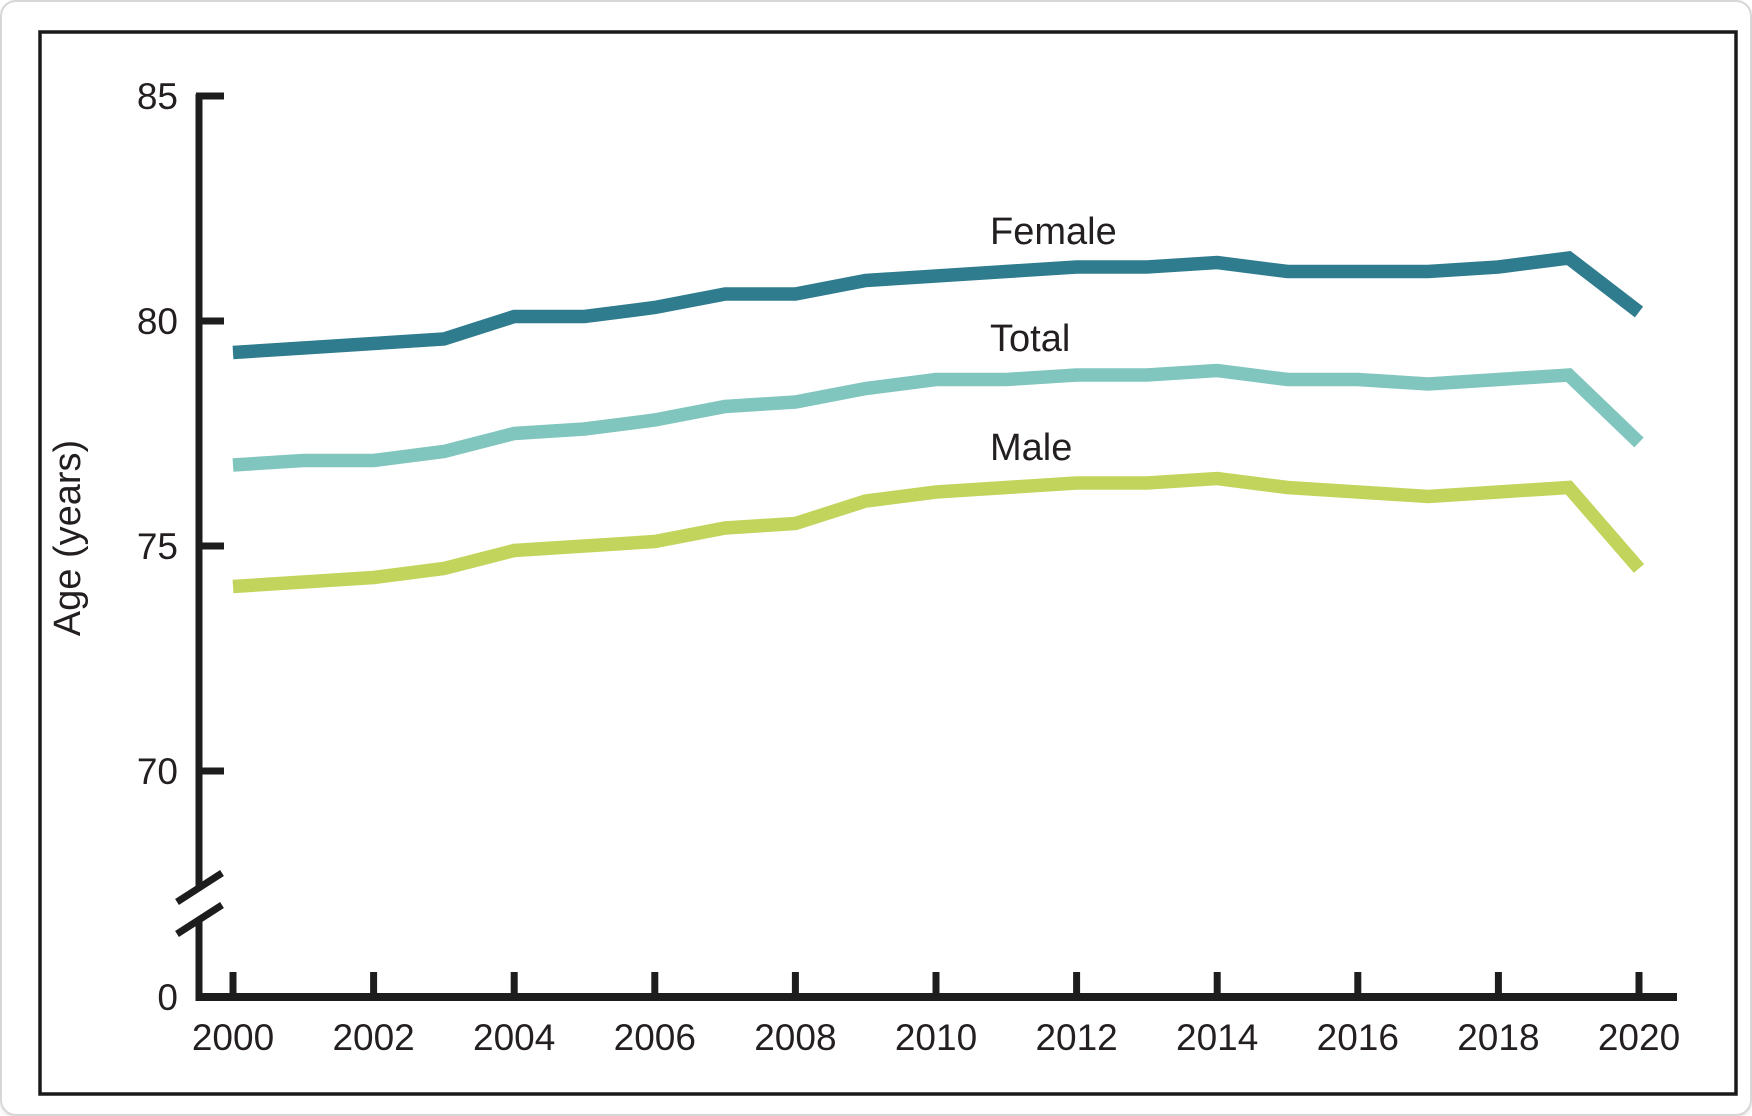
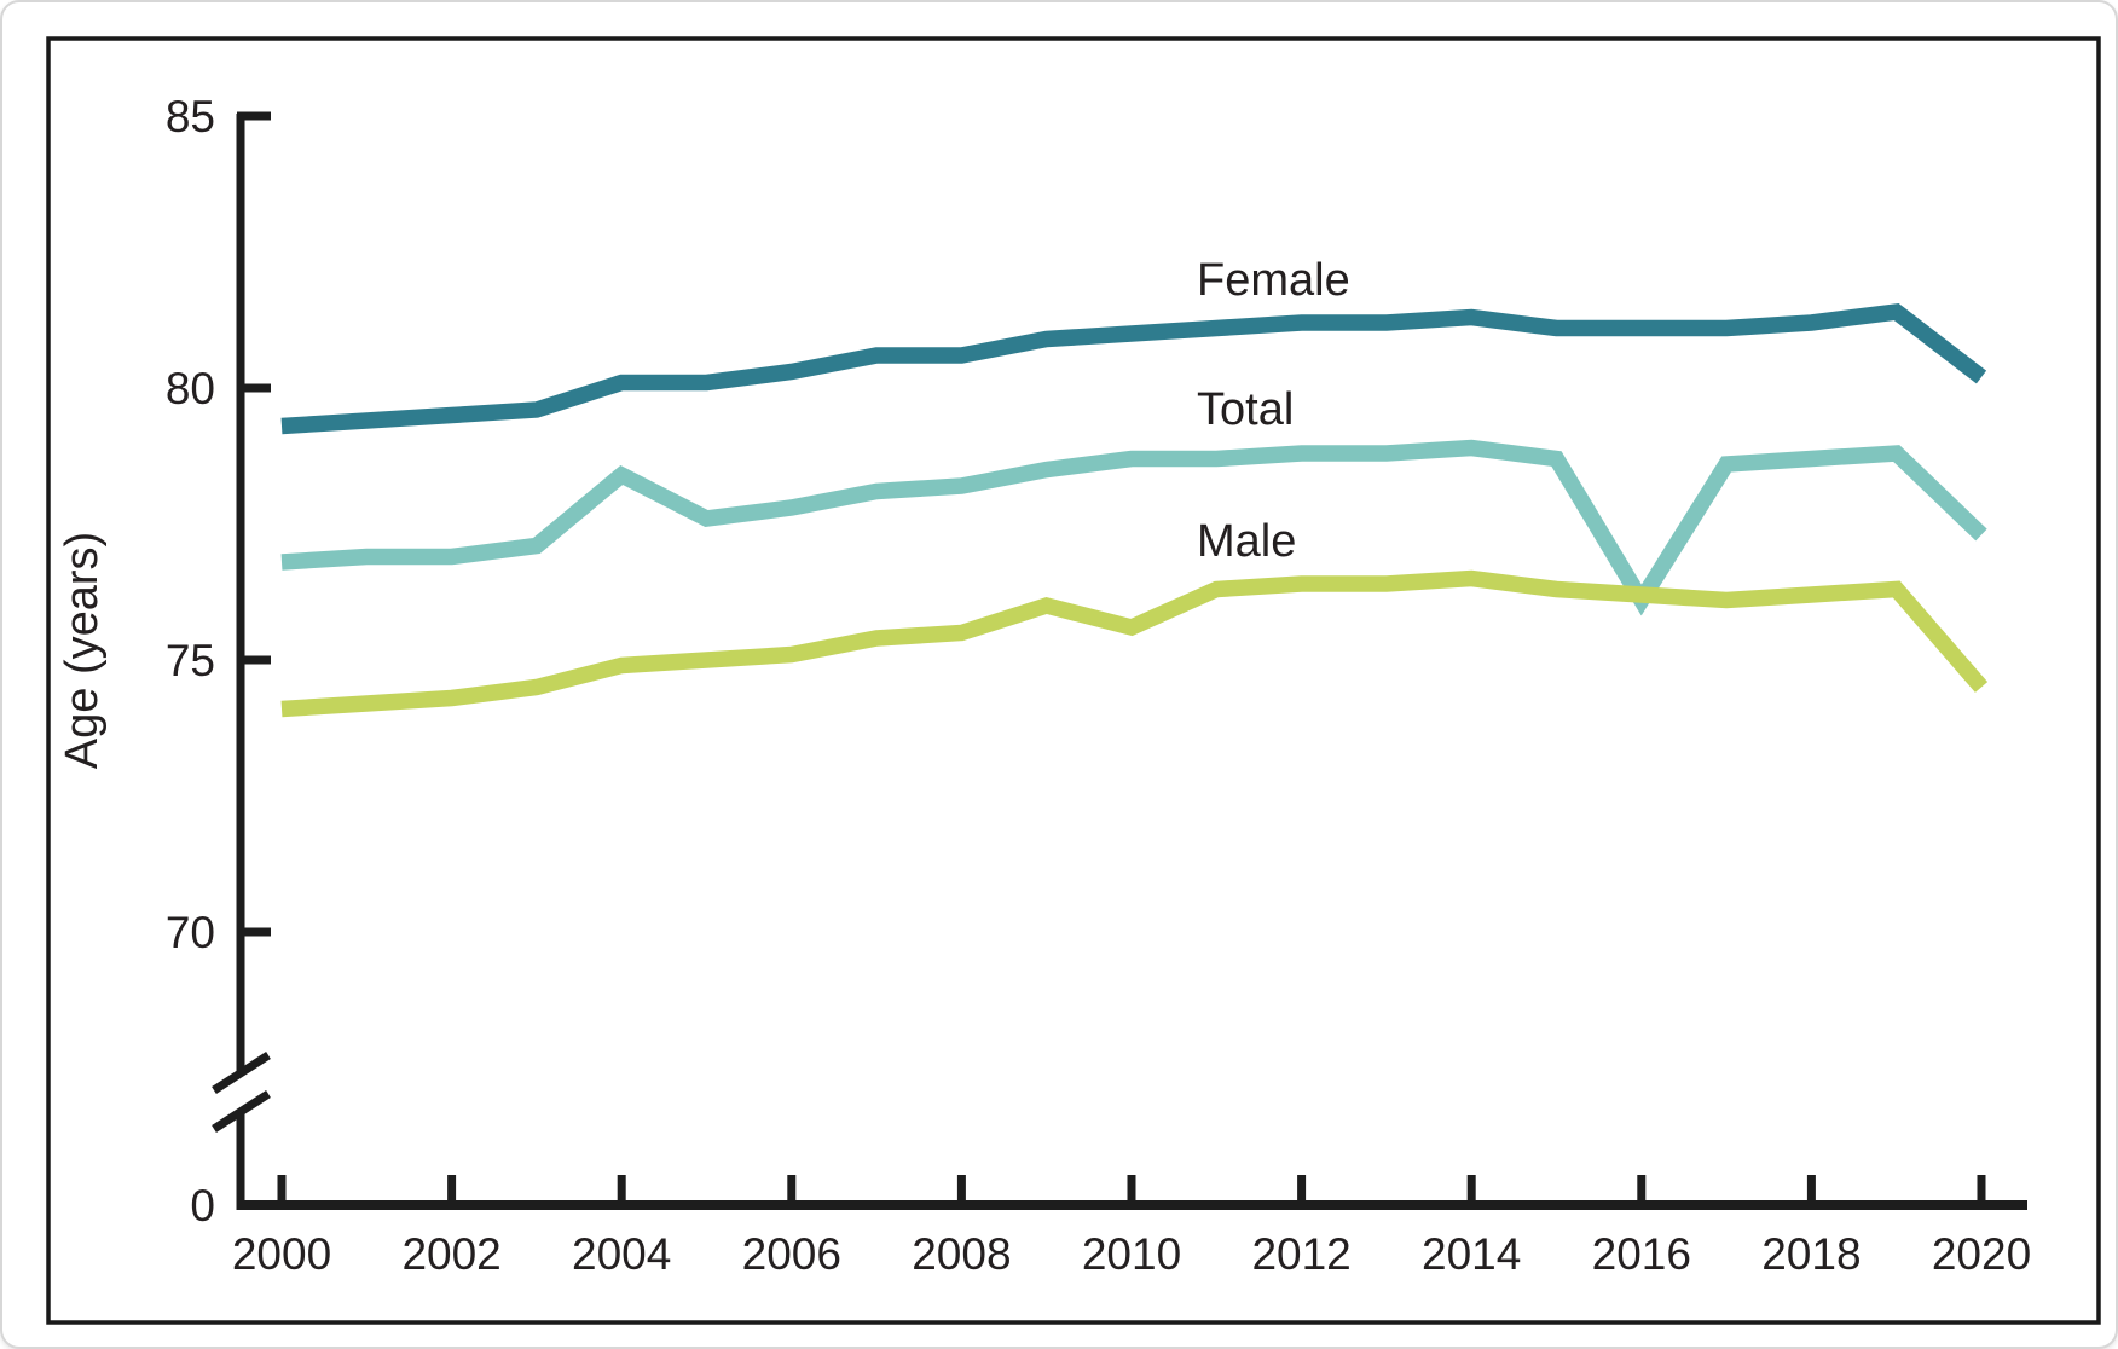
Total/2004: 77.5 -> 78.4
Male/2010: 76.2 -> 75.6
Total/2016: 78.7 -> 76.1
